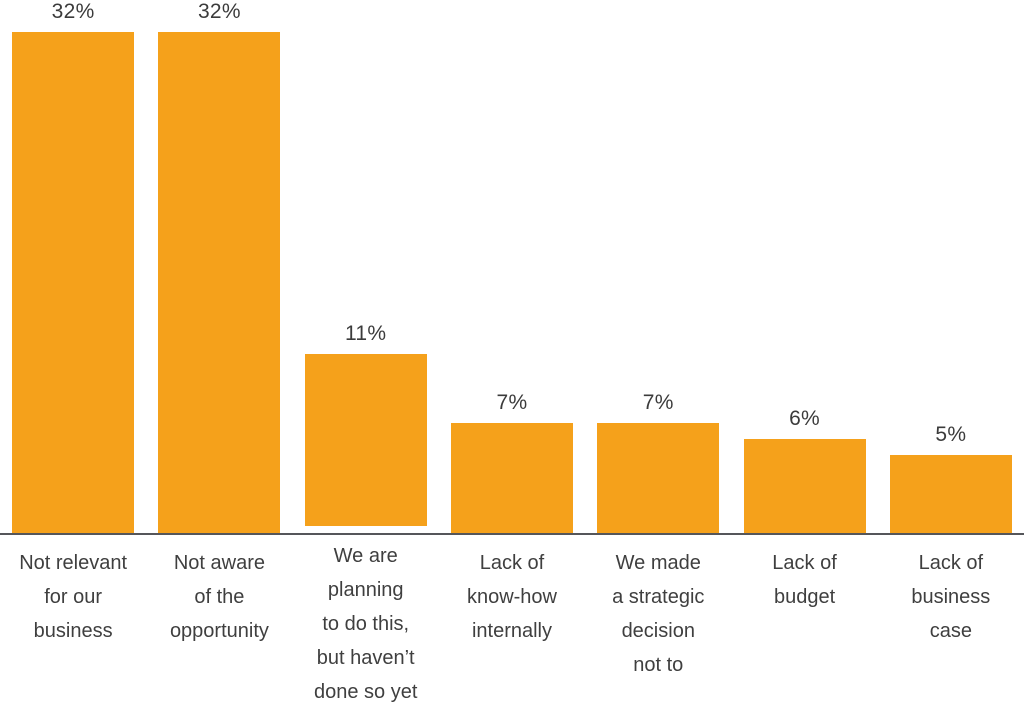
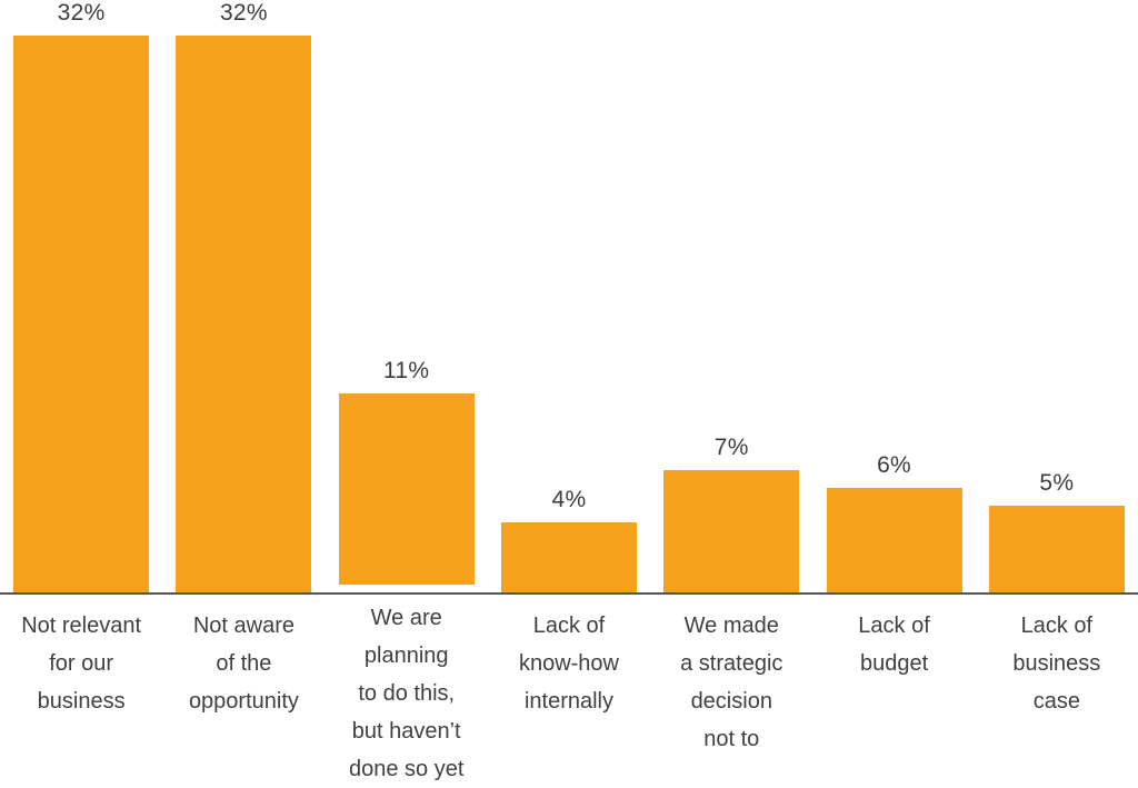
Lack of know-how internally: 7% -> 4%
